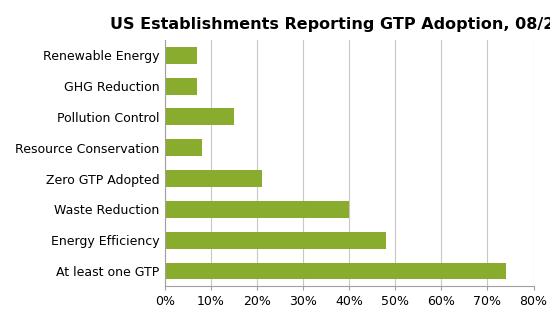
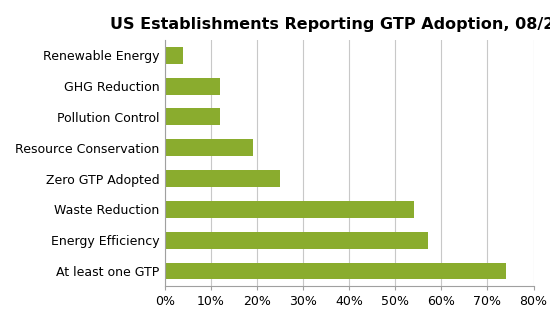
Renewable Energy: 7% -> 4%
GHG Reduction: 7% -> 12%
Pollution Control: 15% -> 12%
Resource Conservation: 8% -> 19%
Zero GTP Adopted: 21% -> 25%
Waste Reduction: 40% -> 54%
Energy Efficiency: 48% -> 57%
